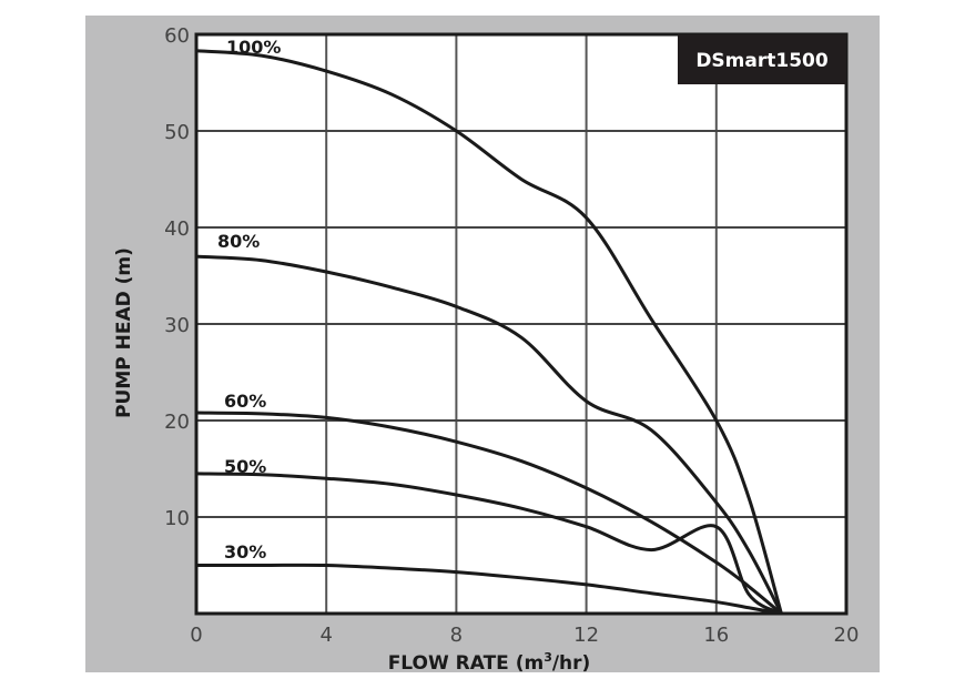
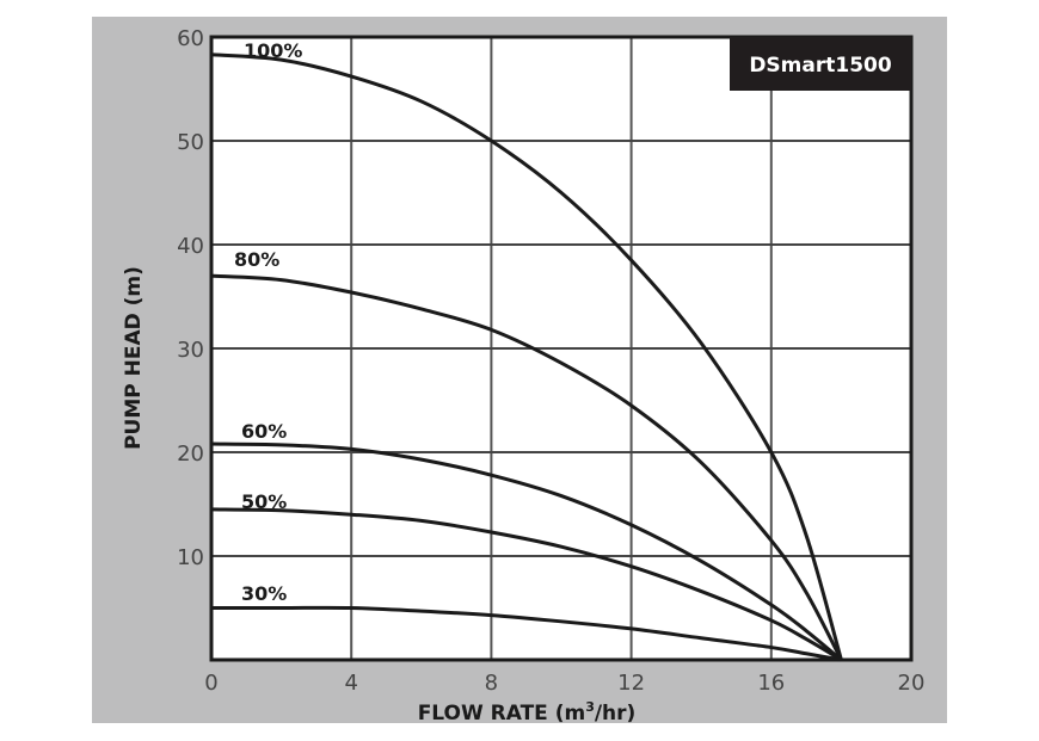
100%/12: 41 -> 38
80%/12: 22 -> 24
50%/16: 9 -> 4
